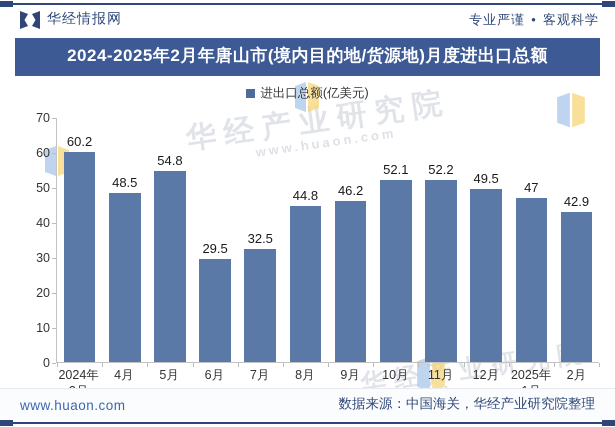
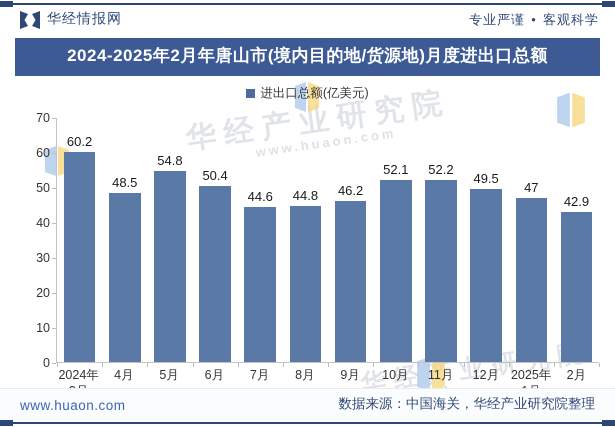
6月: 29.5 -> 50.4
7月: 32.5 -> 44.6
